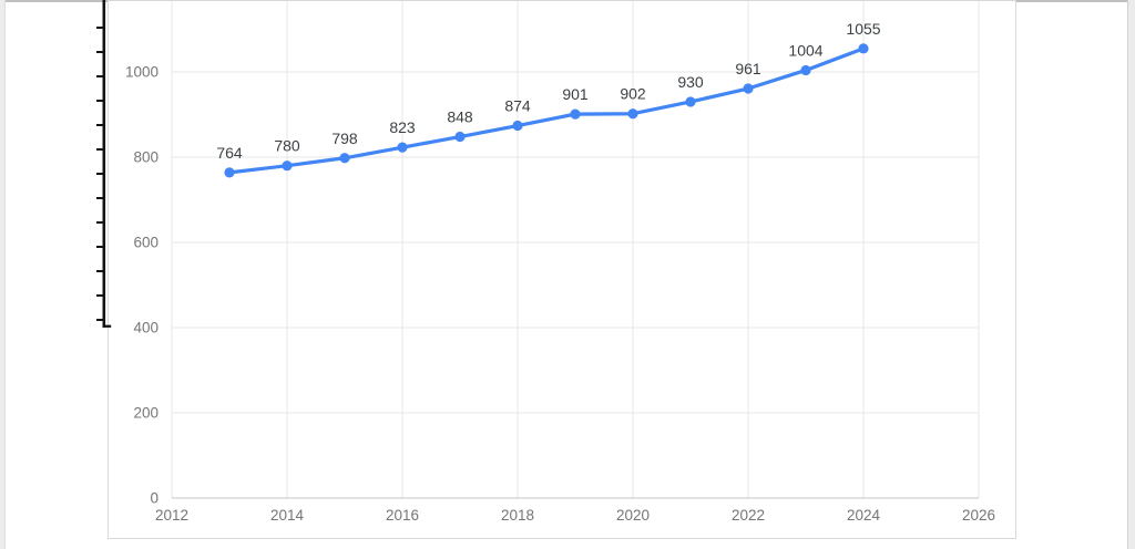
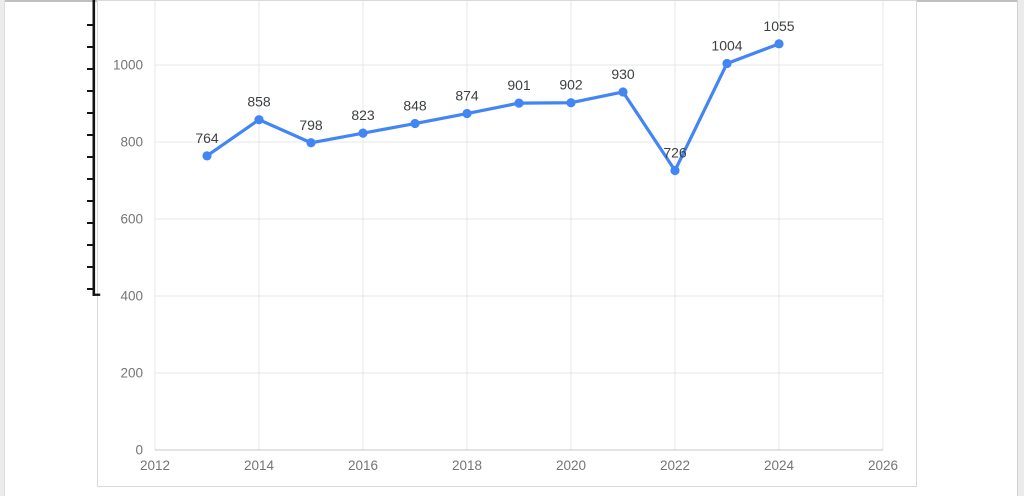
2014: 780 -> 858
2022: 961 -> 726
